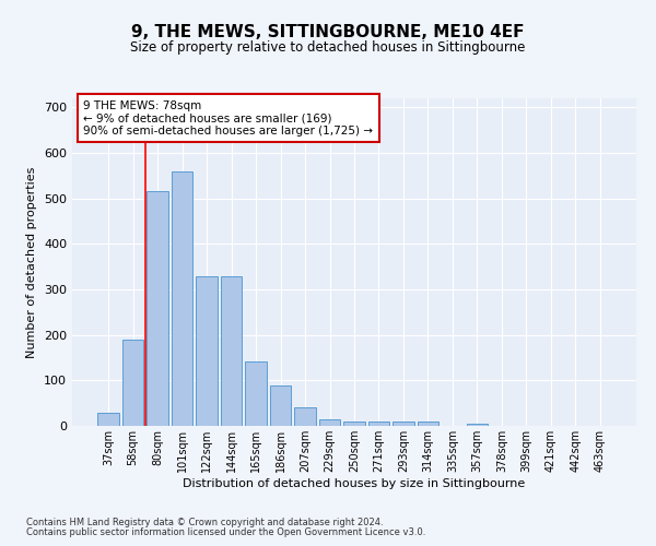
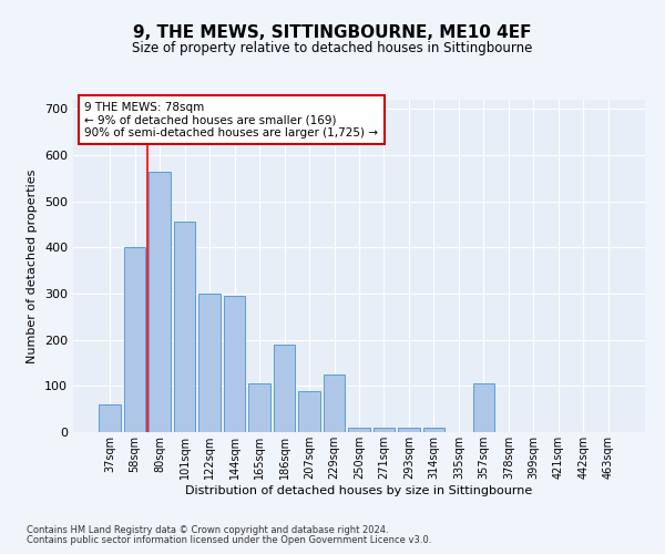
37sqm: 30 -> 60
58sqm: 190 -> 400
80sqm: 515 -> 565
101sqm: 560 -> 455
122sqm: 328 -> 300
144sqm: 328 -> 295
165sqm: 142 -> 105
186sqm: 88 -> 190
207sqm: 40 -> 90
229sqm: 14 -> 125
357sqm: 5 -> 105
